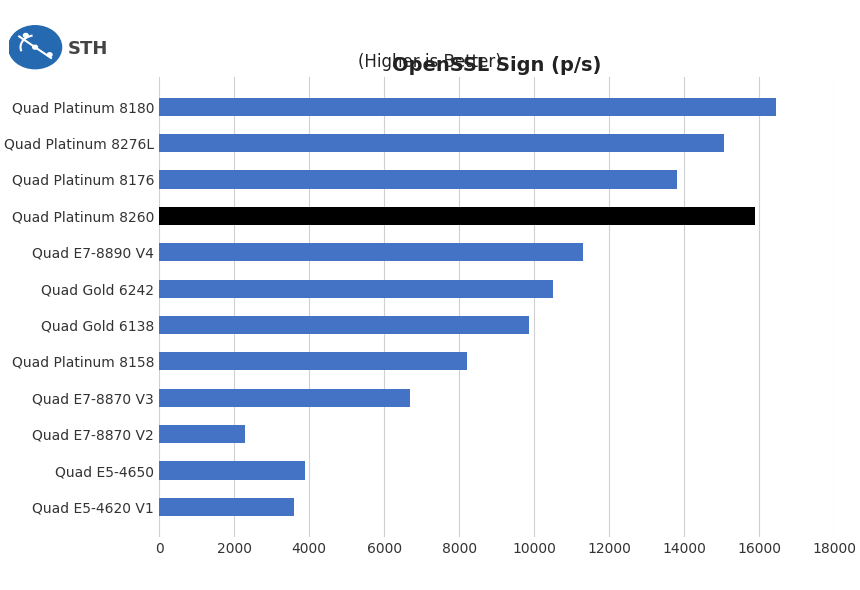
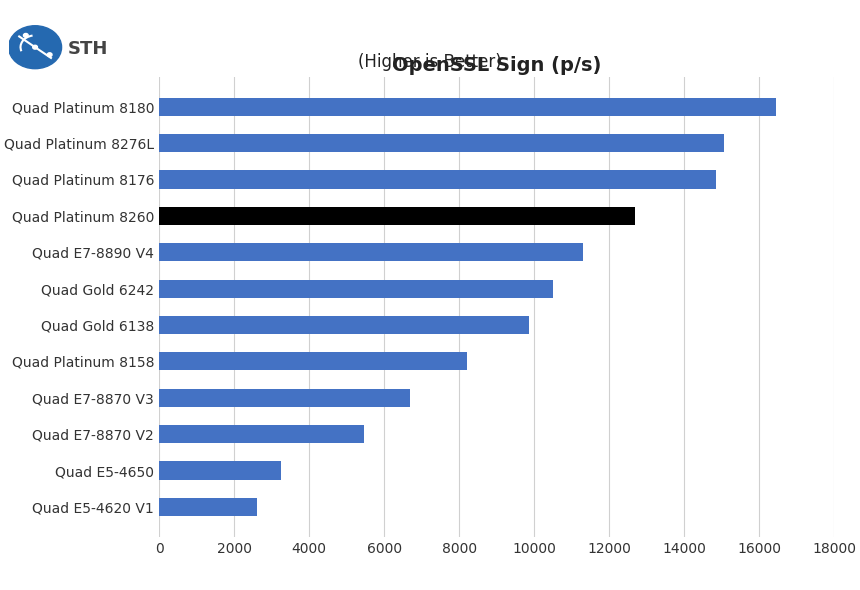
Quad Platinum 8176: 13800 -> 14850
Quad Platinum 8260: 15900 -> 12700
Quad E7-8870 V2: 2300 -> 5450
Quad E5-4650: 3900 -> 3250
Quad E5-4620 V1: 3600 -> 2600
